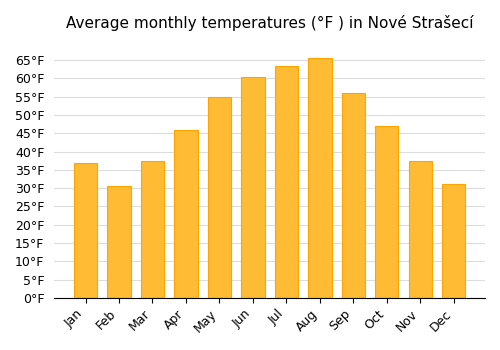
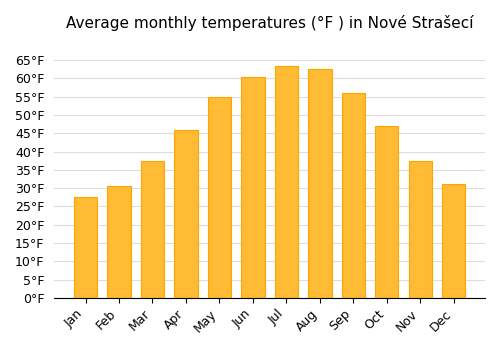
Jan: 37.0°F -> 27.5°F
Aug: 65.5°F -> 62.5°F
